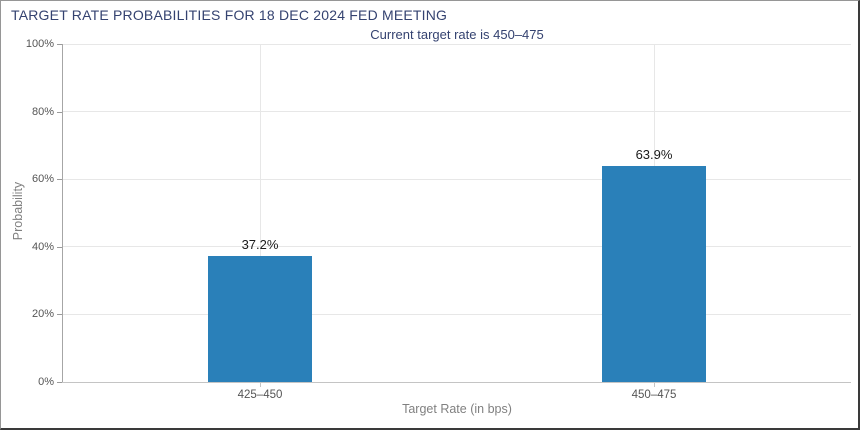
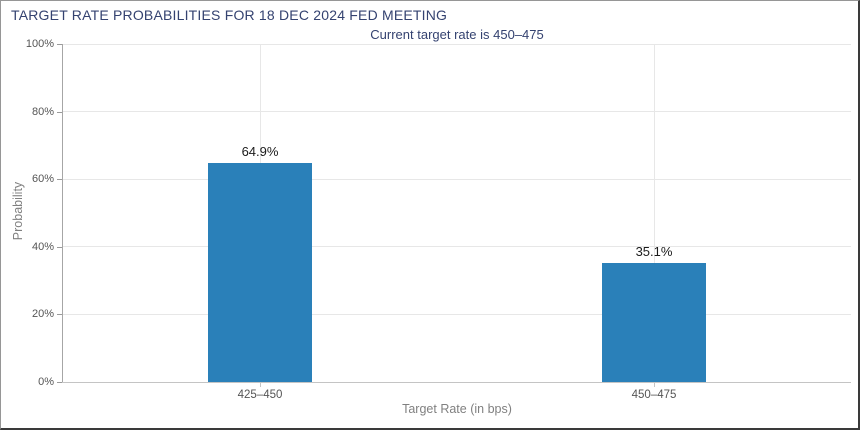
425–450: 37.2% -> 64.9%
450–475: 63.9% -> 35.1%
